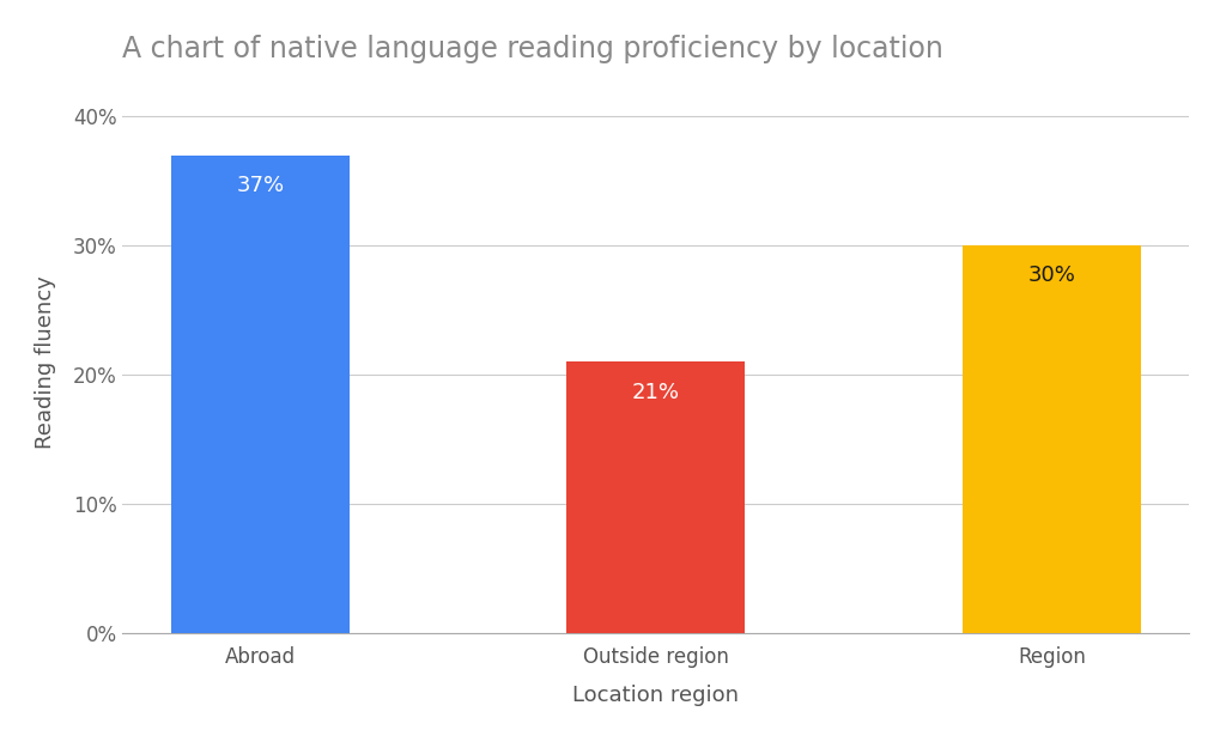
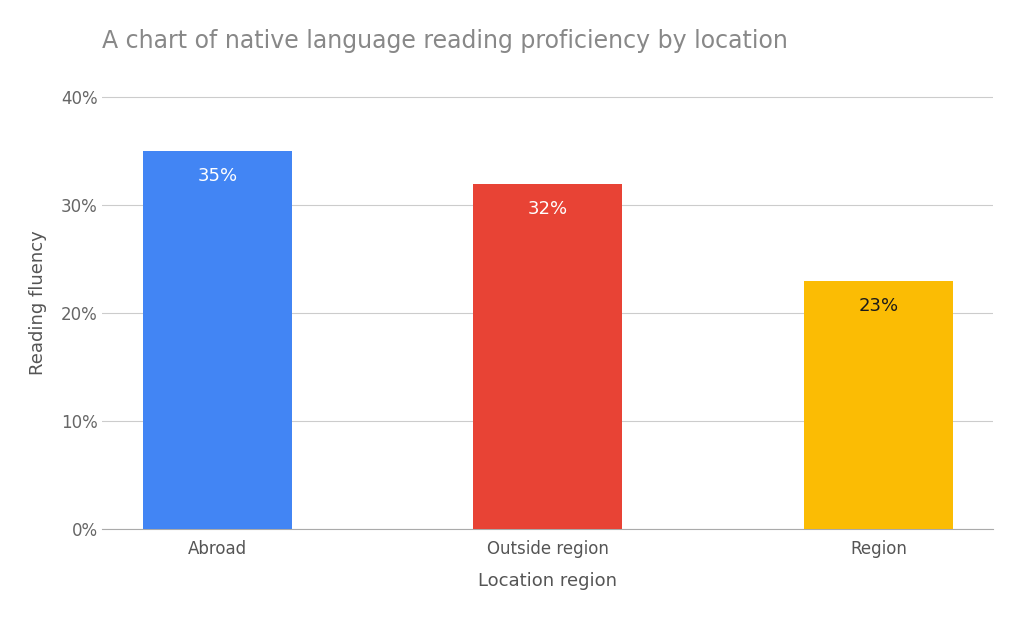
Abroad: 37% -> 35%
Outside region: 21% -> 32%
Region: 30% -> 23%
